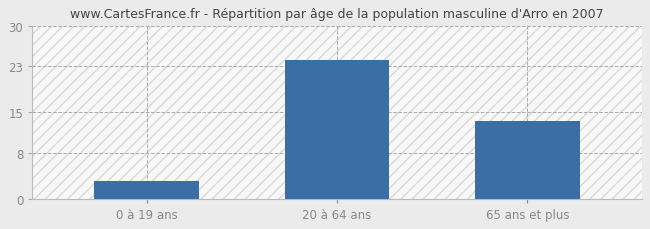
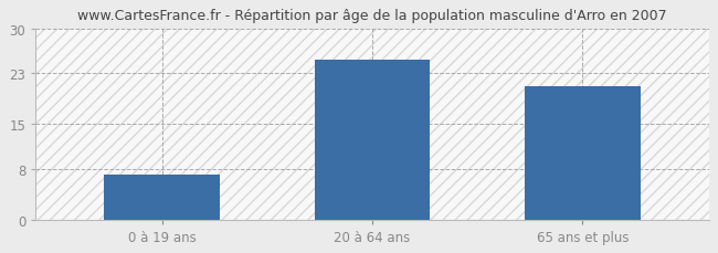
0 à 19 ans: 3.0 -> 7.0
20 à 64 ans: 24.0 -> 25.0
65 ans et plus: 13.5 -> 21.0
